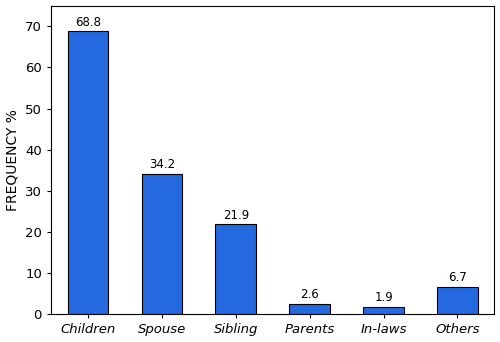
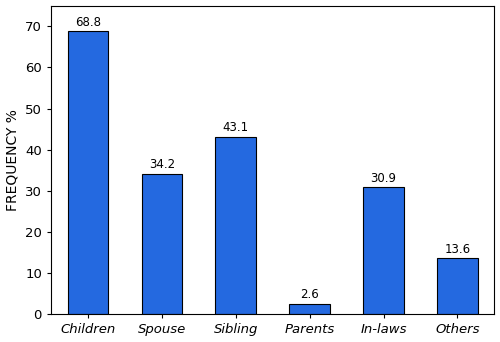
Sibling: 21.9 -> 43.1
In-laws: 1.9 -> 30.9
Others: 6.7 -> 13.6
